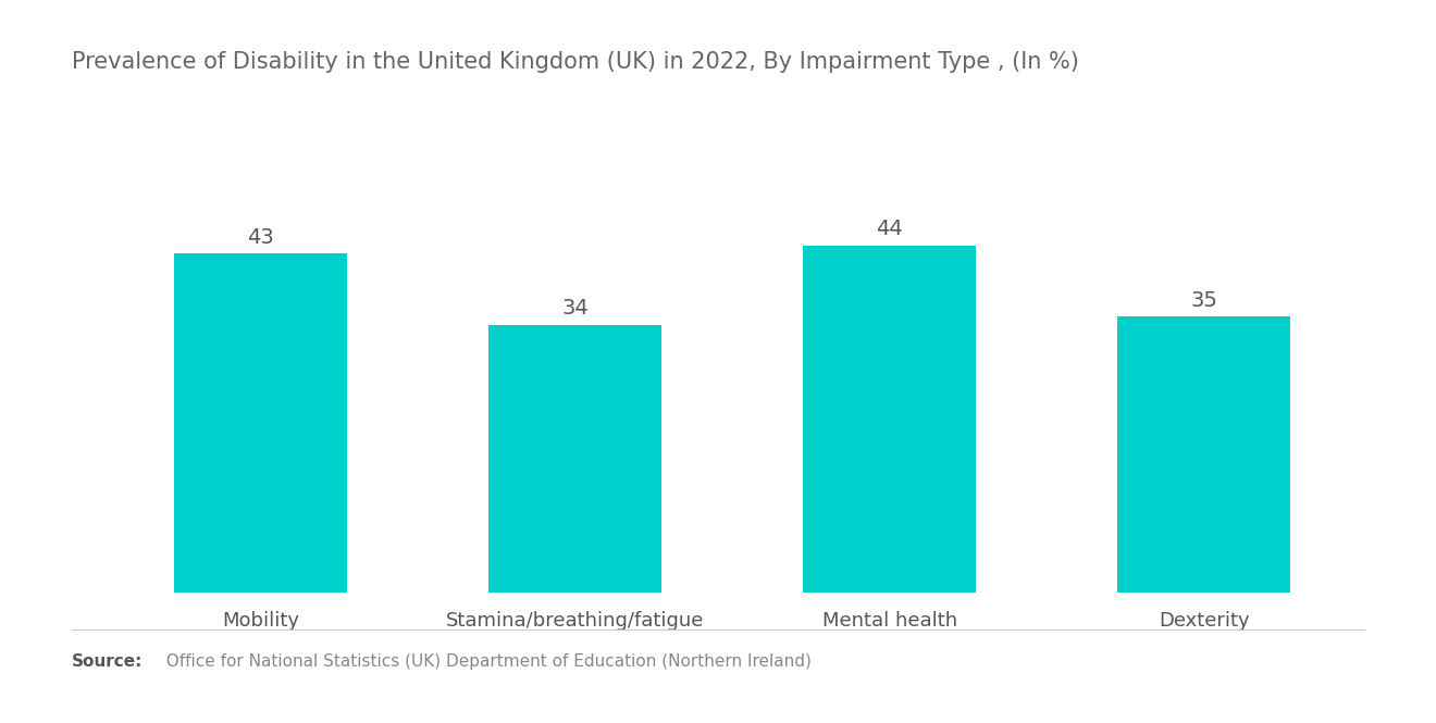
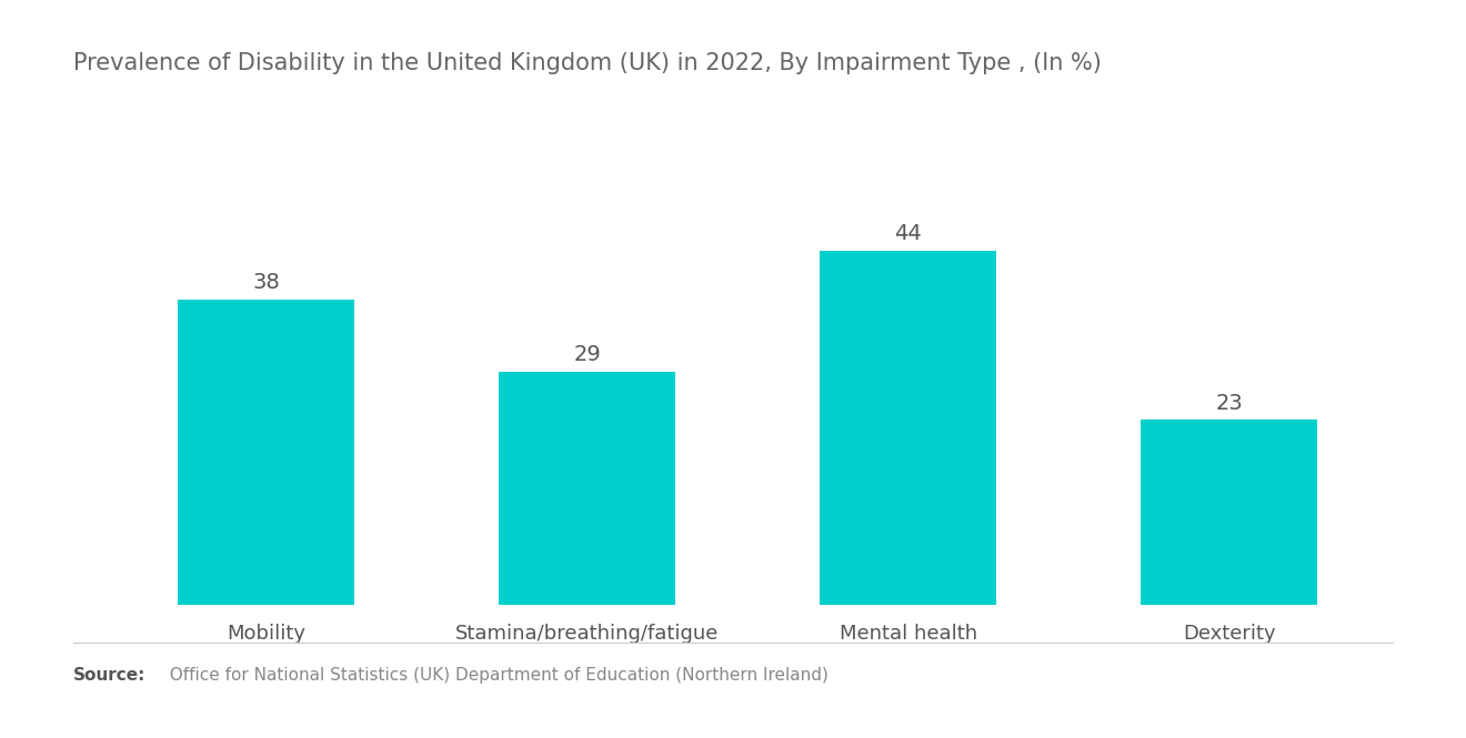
Mobility: 43 -> 38
Stamina/breathing/fatigue: 34 -> 29
Dexterity: 35 -> 23
